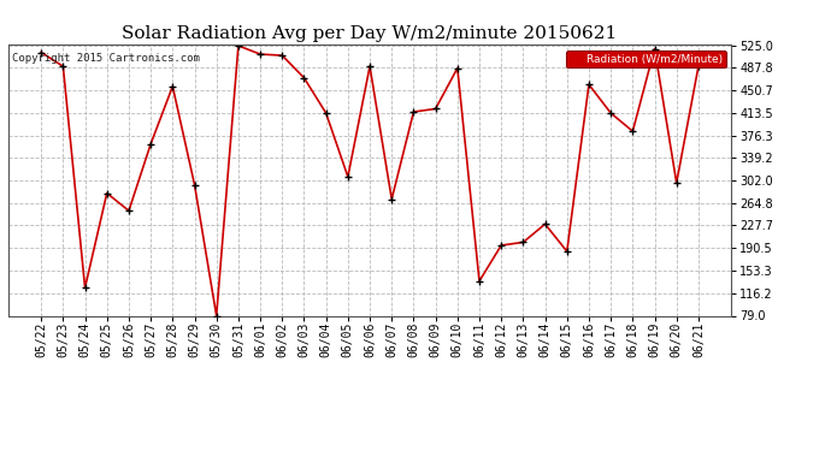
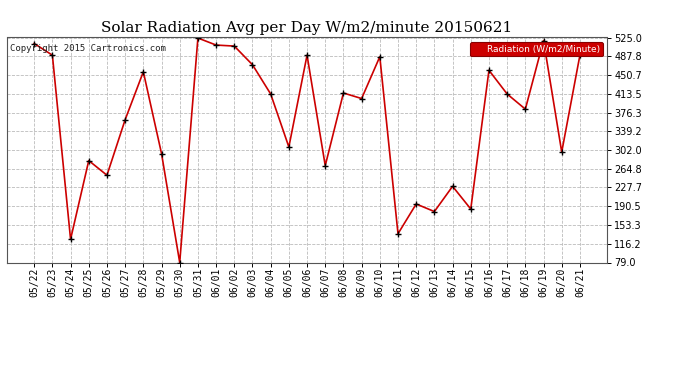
06/09: 420 -> 404
06/13: 200 -> 180
